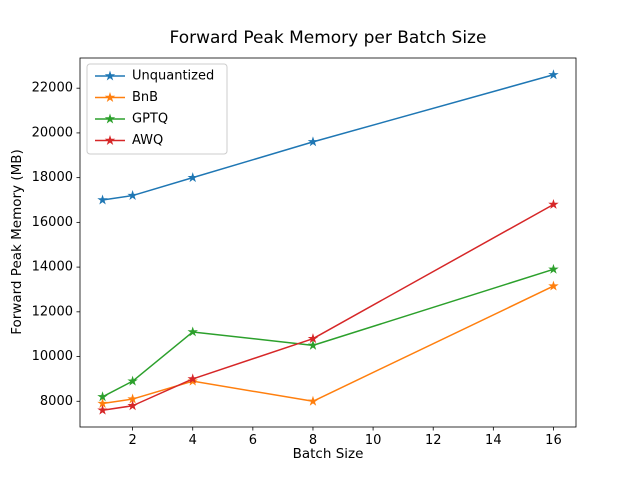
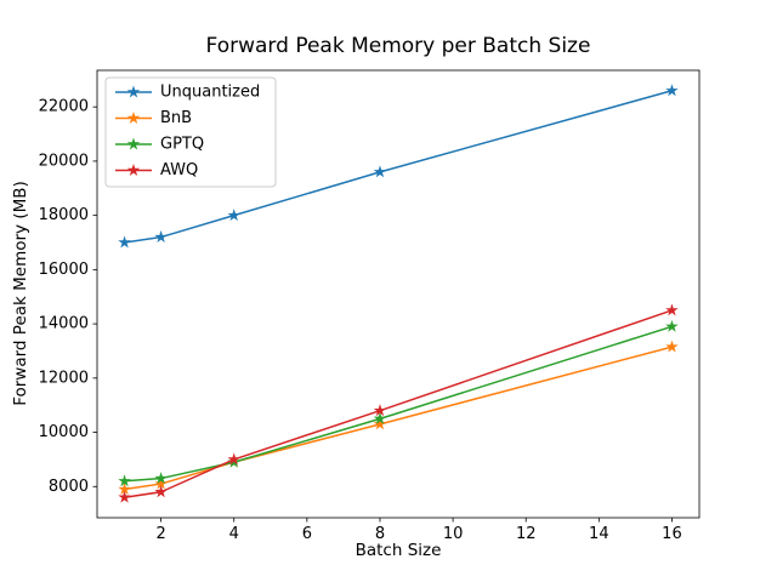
GPTQ/2: 8900 -> 8300
GPTQ/4: 11100 -> 8900
BnB/8: 8000 -> 10300
AWQ/16: 16800 -> 14500
